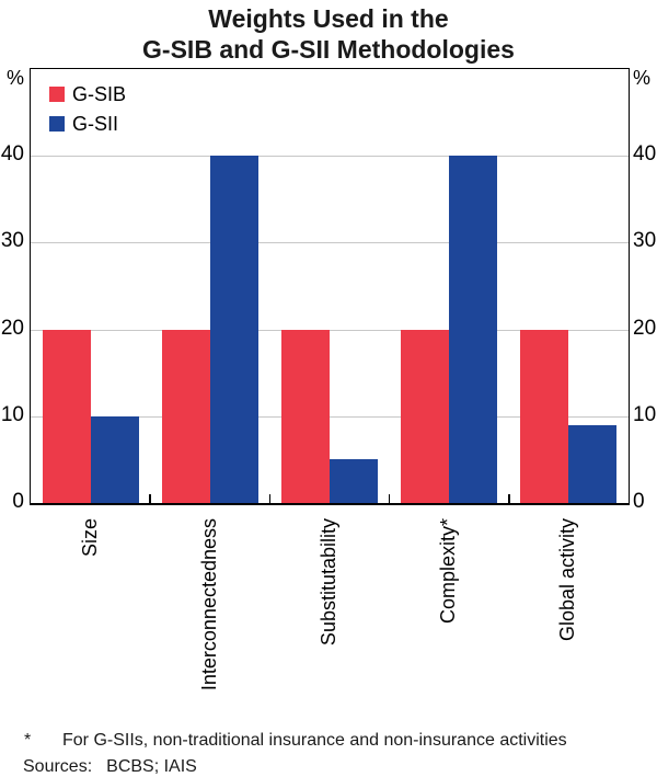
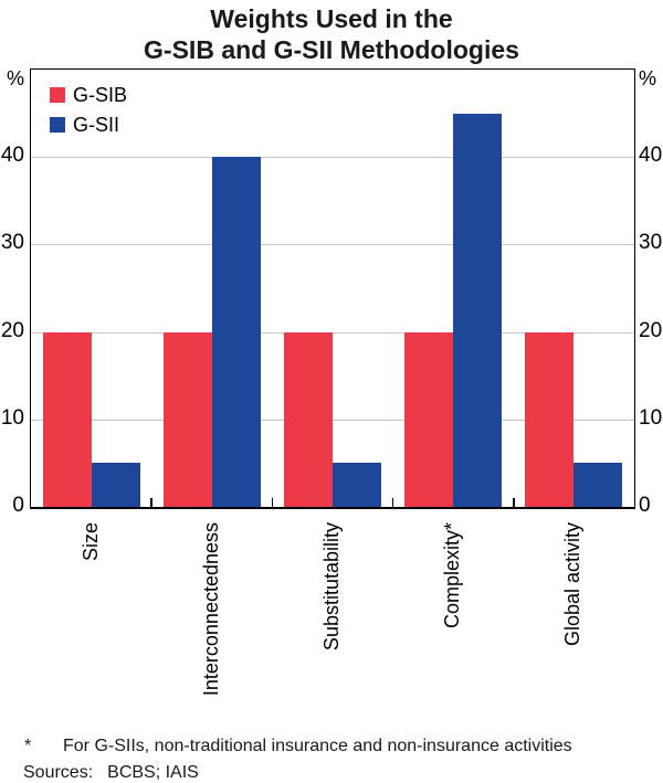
G-SII/Size: 10 -> 5
G-SII/Complexity*: 40 -> 45
G-SII/Global activity: 9 -> 5
